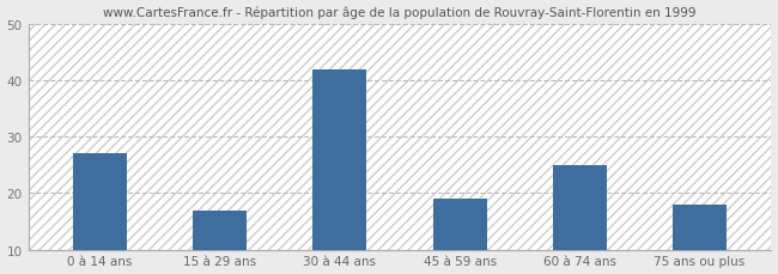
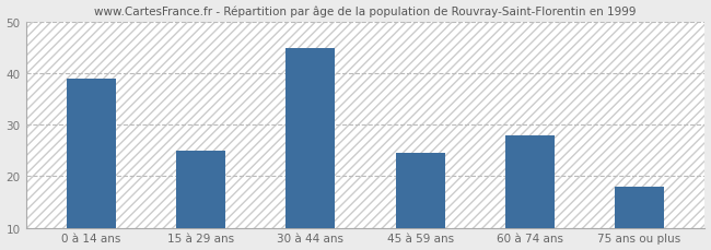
0 à 14 ans: 27.0 -> 39.0
15 à 29 ans: 17.0 -> 25.0
30 à 44 ans: 42.0 -> 45.0
45 à 59 ans: 19.0 -> 24.5
60 à 74 ans: 25.0 -> 28.0
